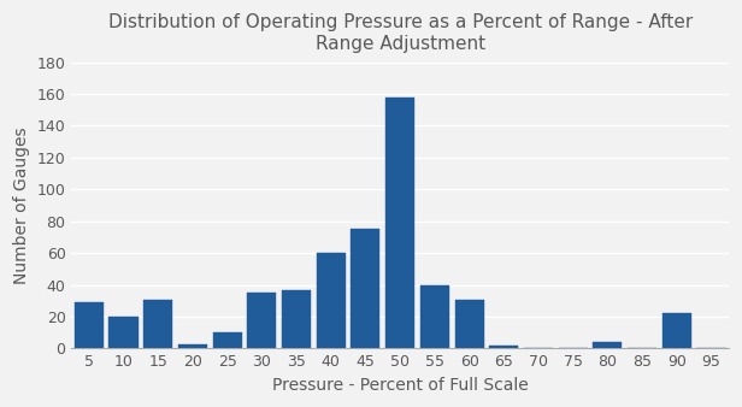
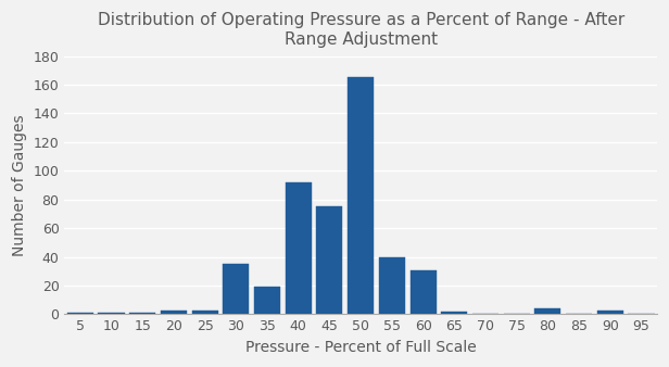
5: 29 -> 1
10: 20 -> 1
15: 31 -> 1
25: 10 -> 3
35: 37 -> 19
40: 60 -> 92
50: 158 -> 165
90: 22 -> 3
